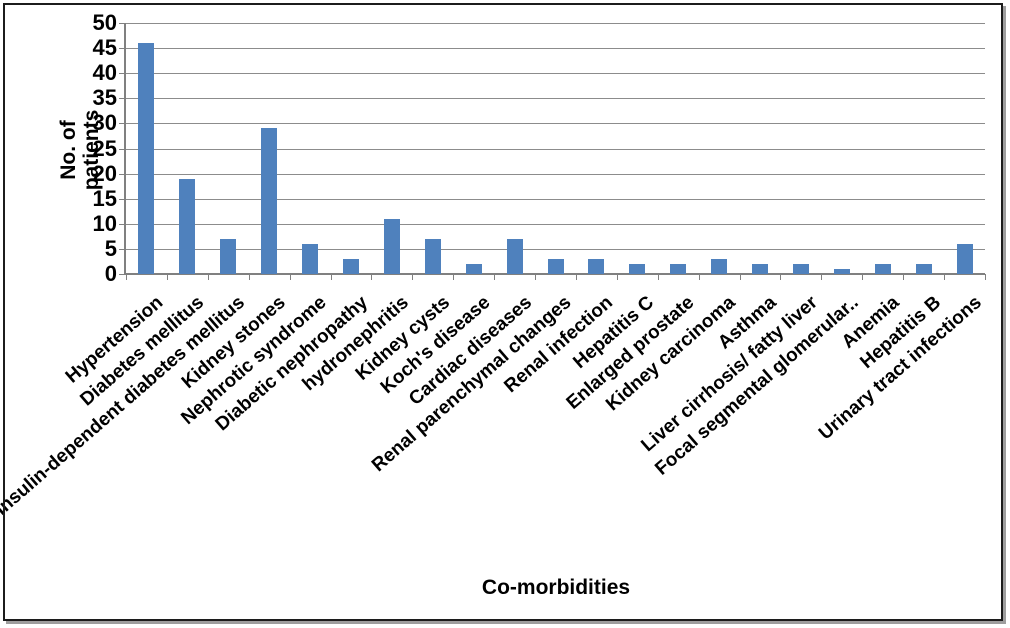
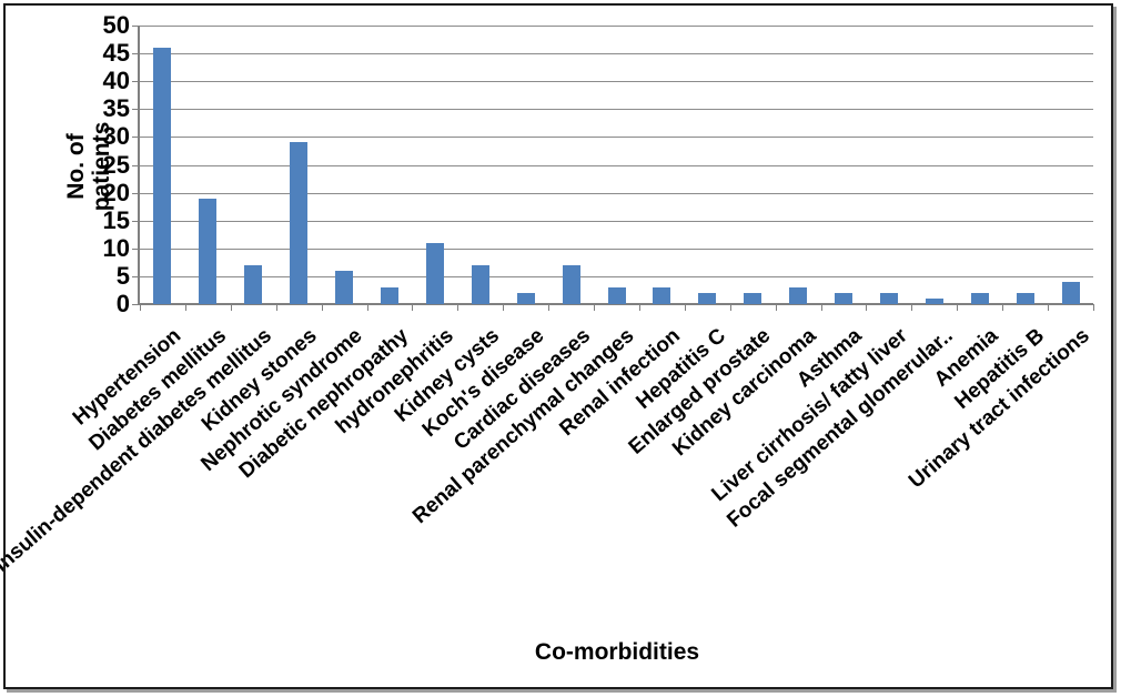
Urinary tract infections: 6 -> 4
